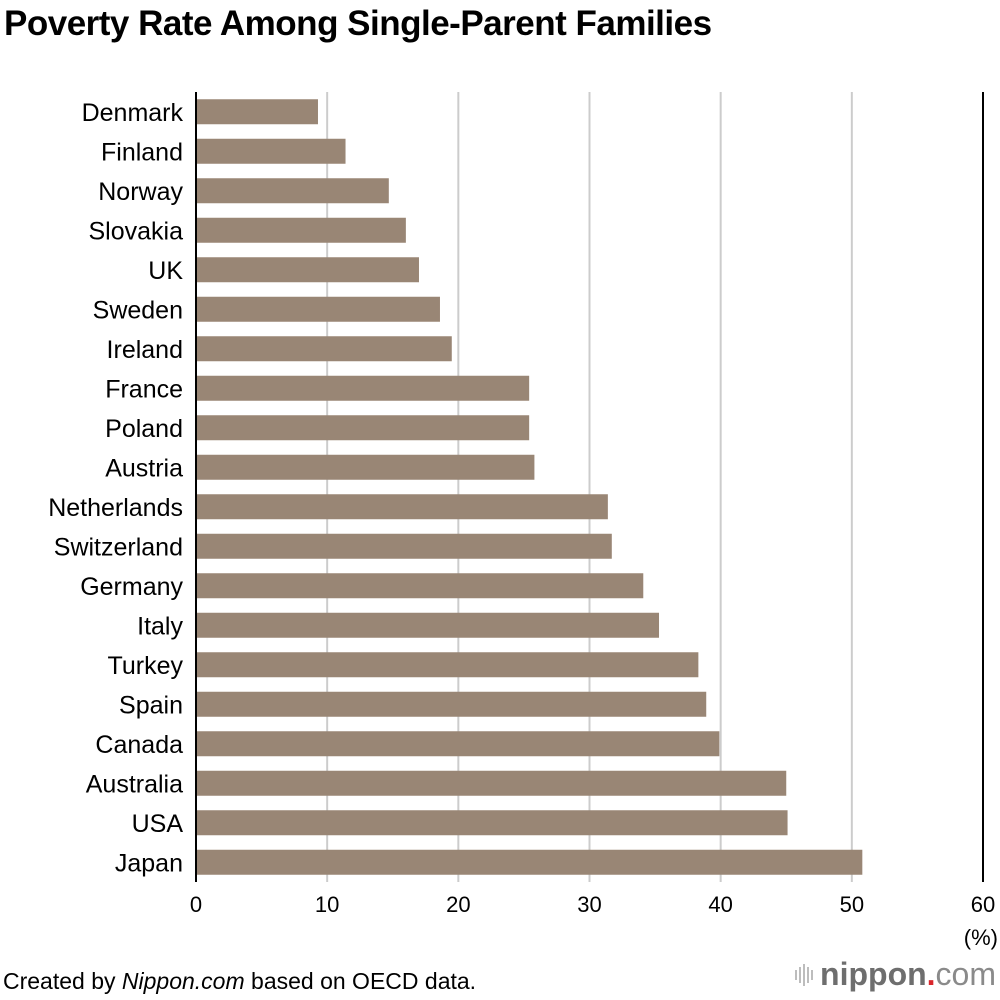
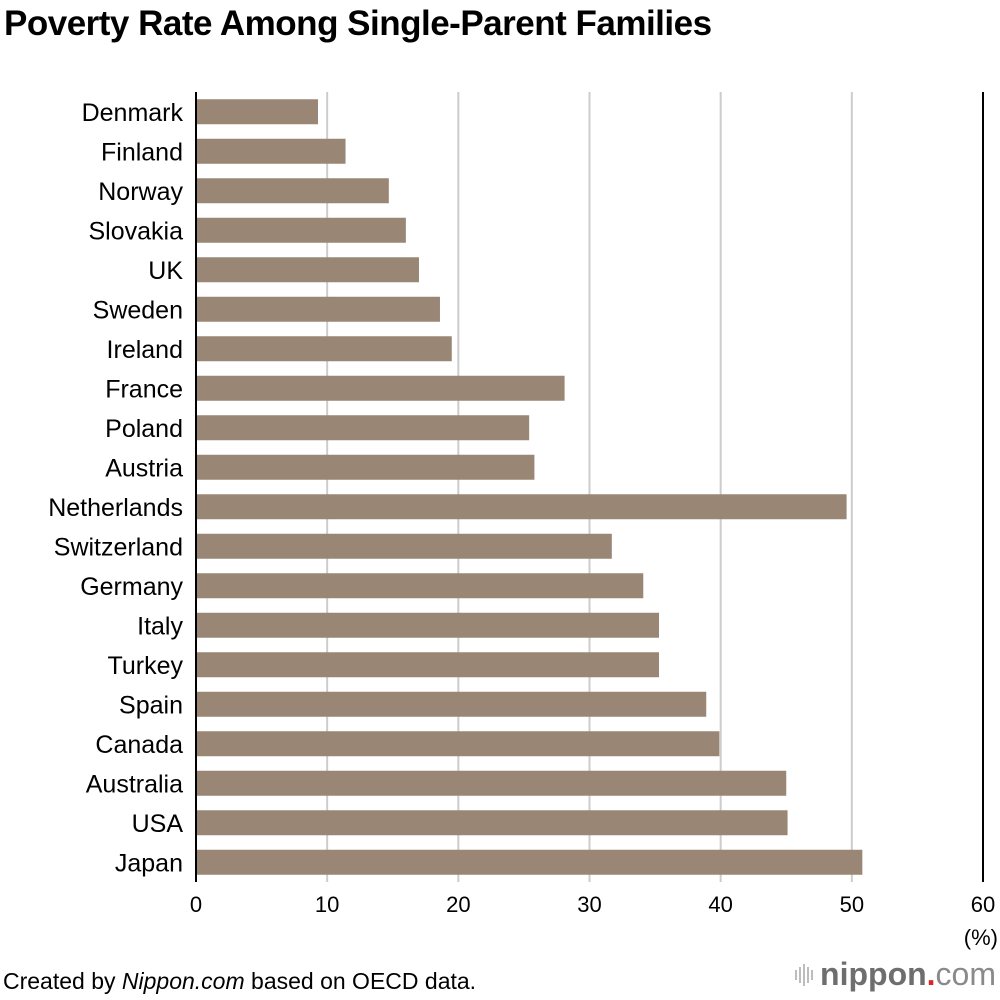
France: 25.4 -> 28.1
Netherlands: 31.4 -> 49.6
Turkey: 38.3 -> 35.3
